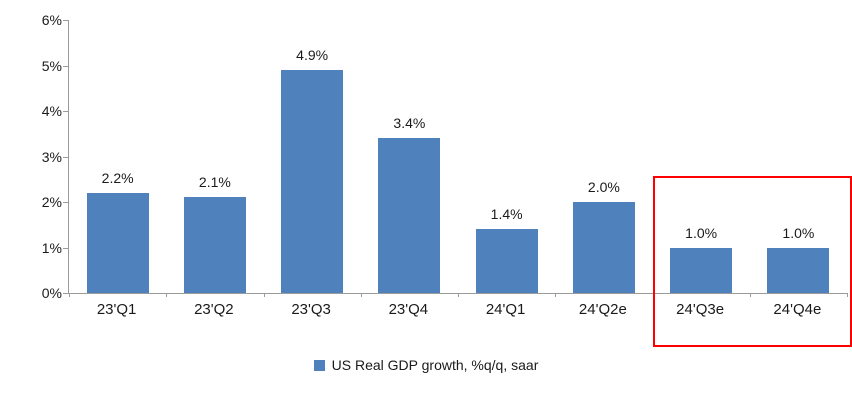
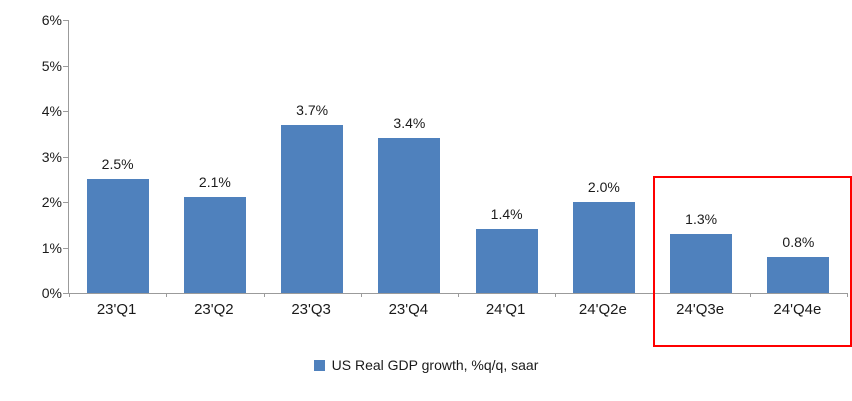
23'Q1: 2.2% -> 2.5%
23'Q3: 4.9% -> 3.7%
24'Q3e: 1.0% -> 1.3%
24'Q4e: 1.0% -> 0.8%
